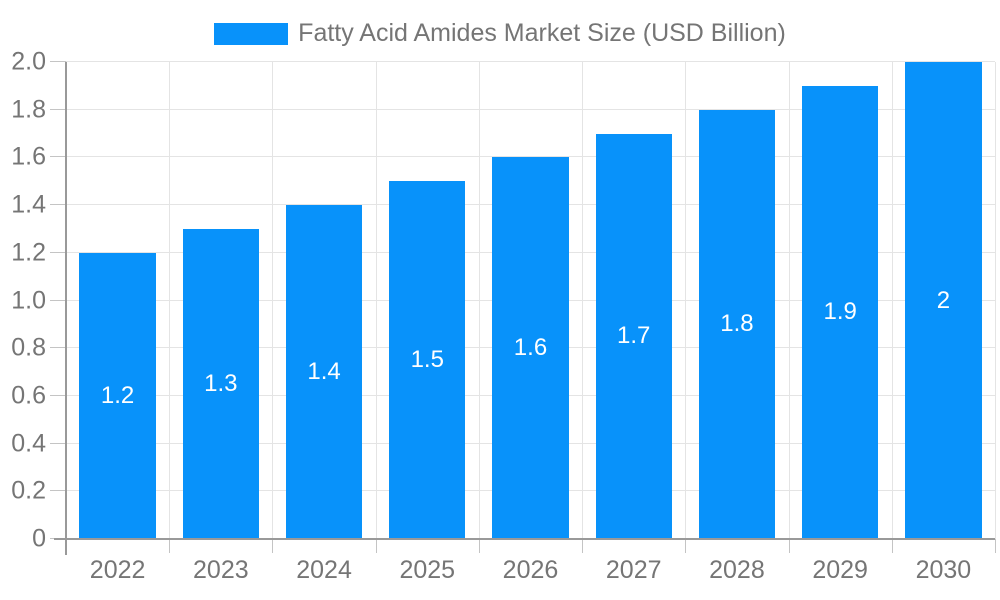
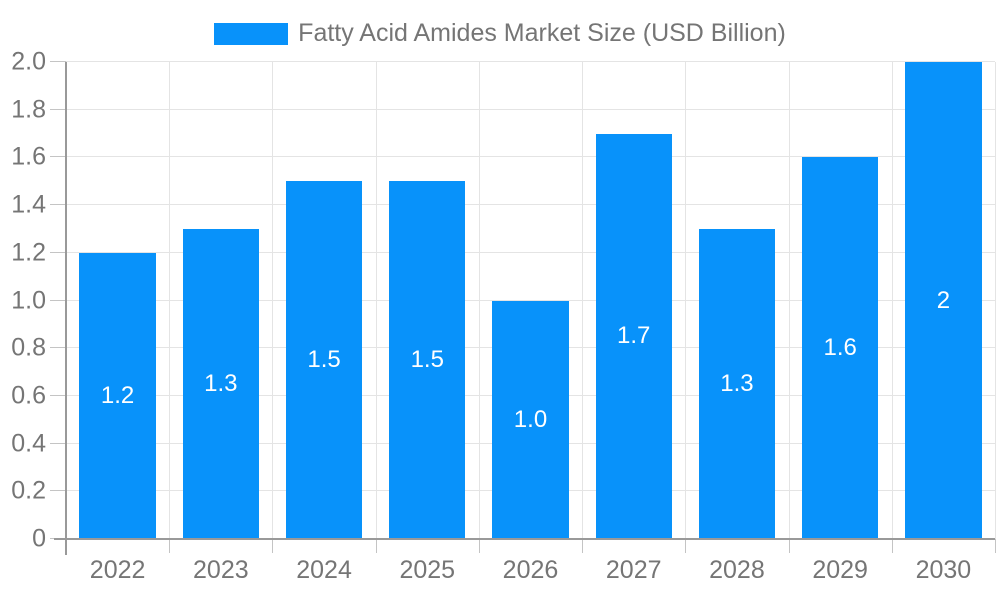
2024: 1.4 -> 1.5
2026: 1.6 -> 1.0
2028: 1.8 -> 1.3
2029: 1.9 -> 1.6
